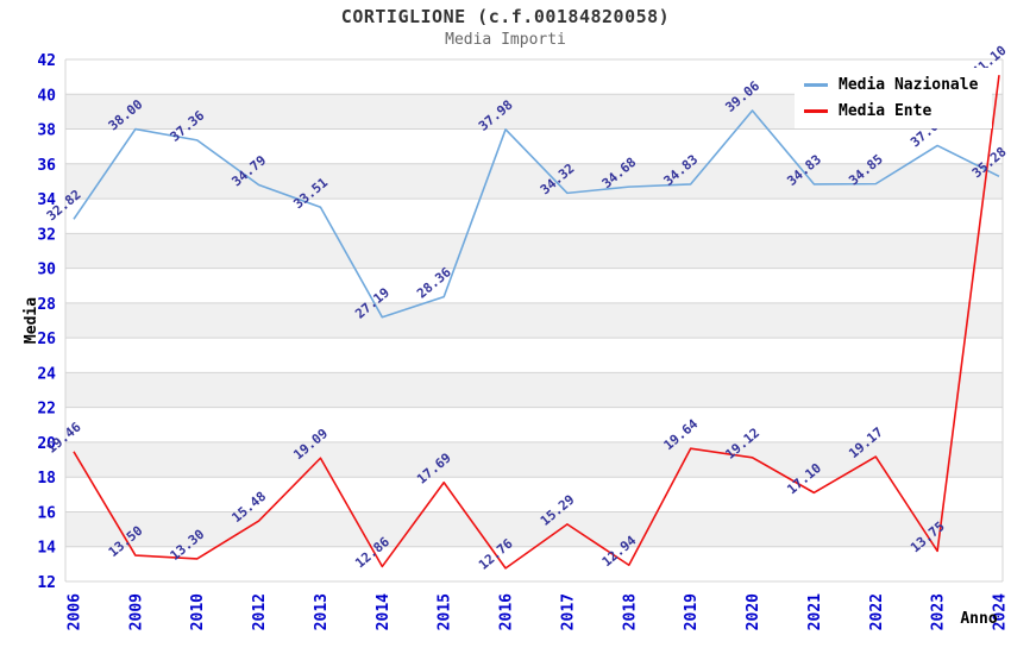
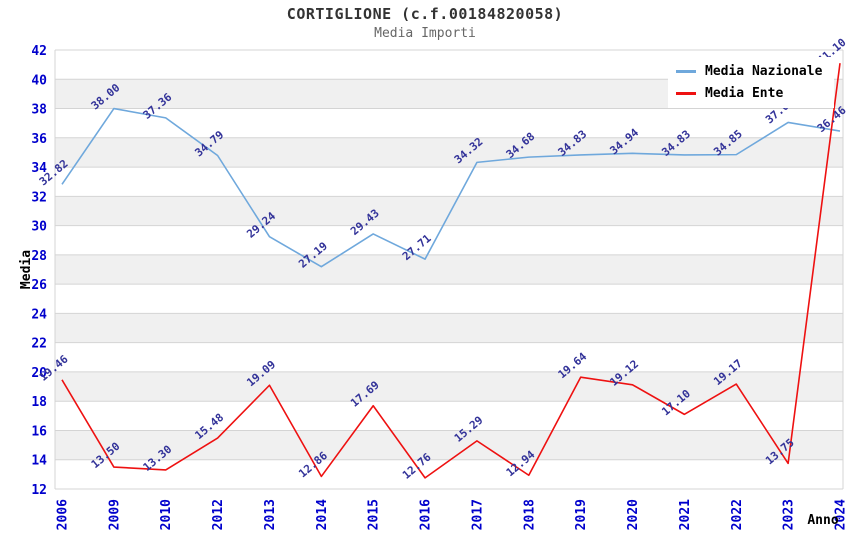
Media Nazionale/2013: 33.51 -> 29.24
Media Nazionale/2015: 28.36 -> 29.43
Media Nazionale/2016: 37.98 -> 27.71
Media Nazionale/2020: 39.06 -> 34.94
Media Nazionale/2024: 35.28 -> 36.46
